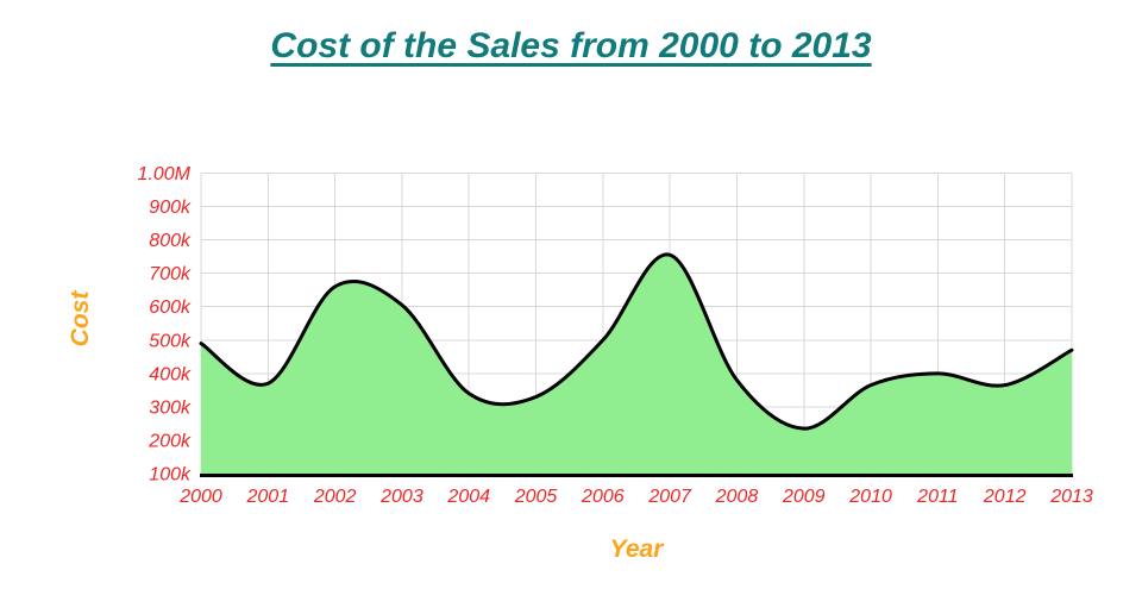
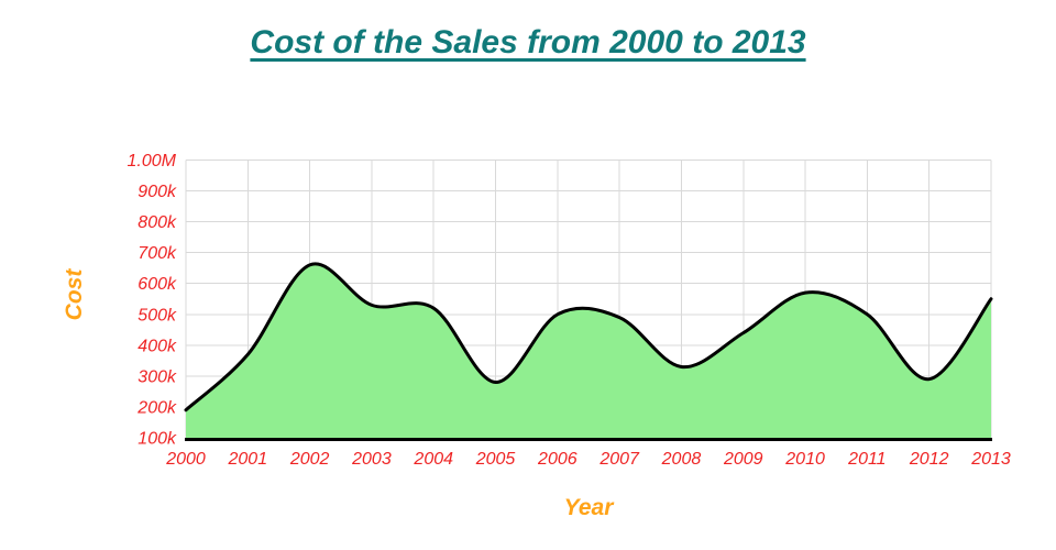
2000: 490k -> 190k
2003: 600k -> 530k
2004: 340k -> 520k
2005: 330k -> 280k
2007: 760k -> 490k
2008: 380k -> 330k
2009: 240k -> 440k
2010: 360k -> 570k
2011: 400k -> 500k
2012: 360k -> 290k
2013: 470k -> 550k
